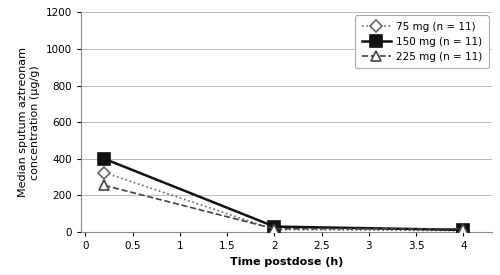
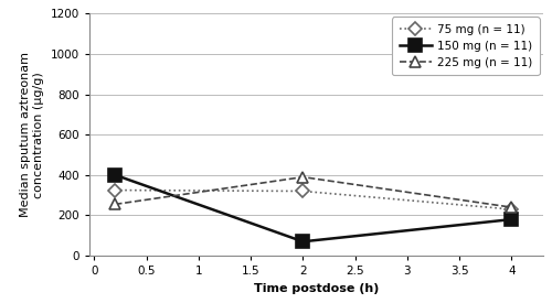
75 mg (n = 11)/2: 10 -> 320
150 mg (n = 11)/2: 30 -> 70
225 mg (n = 11)/2: 20 -> 390
75 mg (n = 11)/4: 10 -> 230
150 mg (n = 11)/4: 10 -> 180
225 mg (n = 11)/4: 20 -> 240
